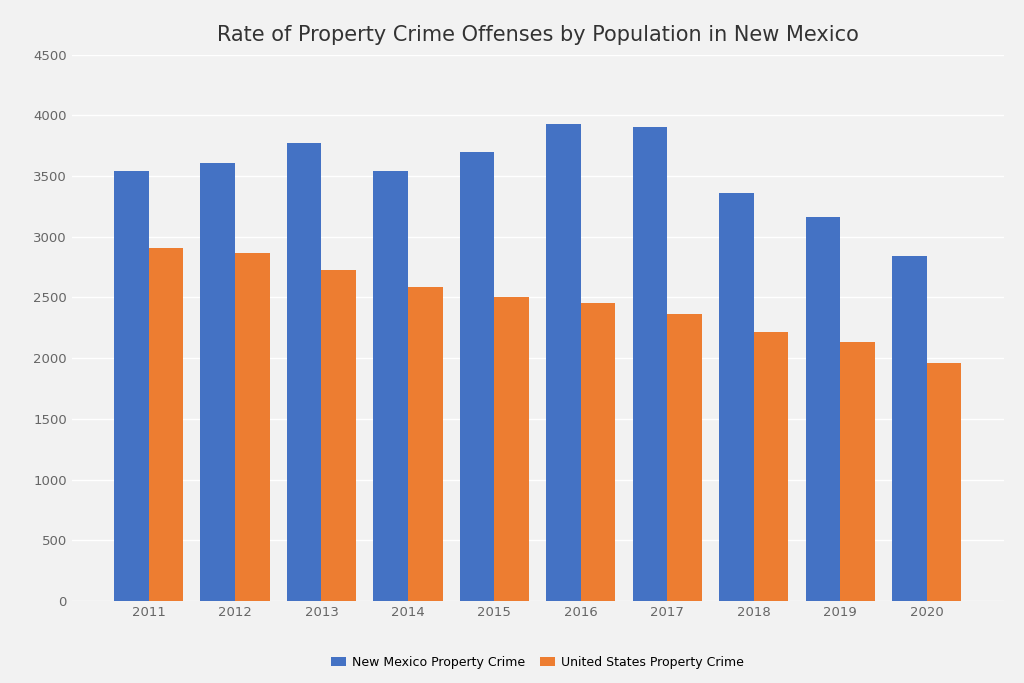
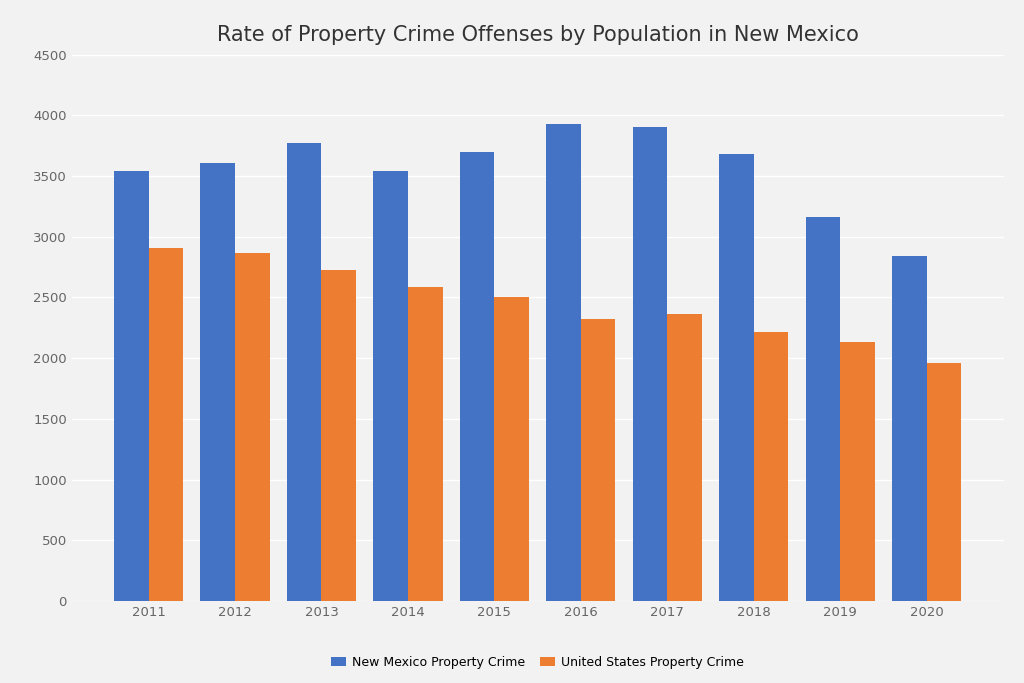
United States Property Crime/2016: 2460 -> 2320
New Mexico Property Crime/2018: 3360 -> 3680
